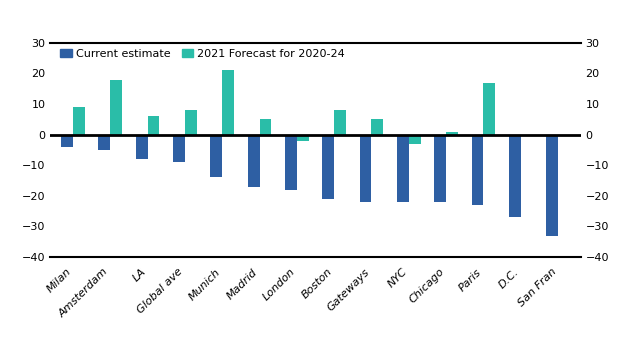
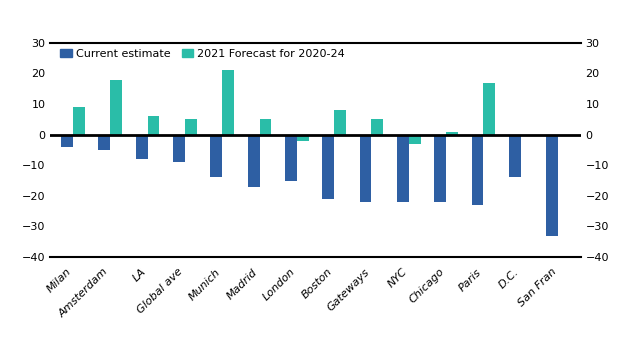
2021 Forecast for 2020-24/Global ave: 8 -> 5
Current estimate/London: -18 -> -15
Current estimate/D.C.: -27 -> -14
